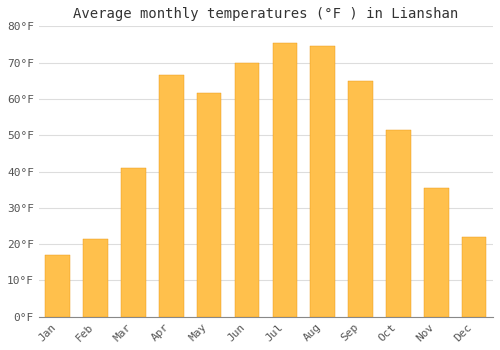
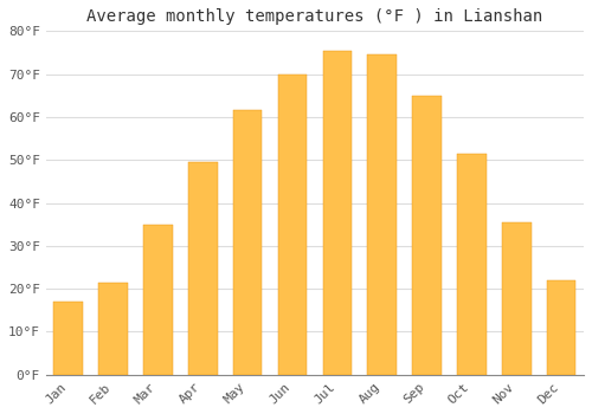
Mar: 41.0°F -> 35.0°F
Apr: 66.5°F -> 49.5°F
